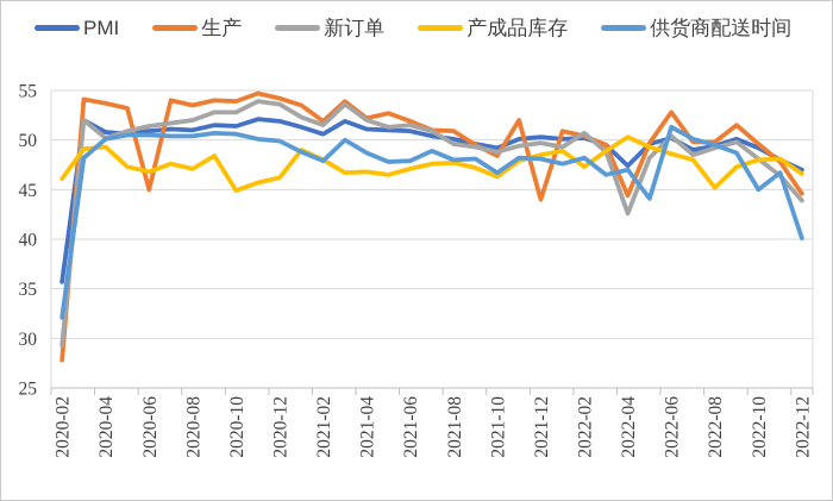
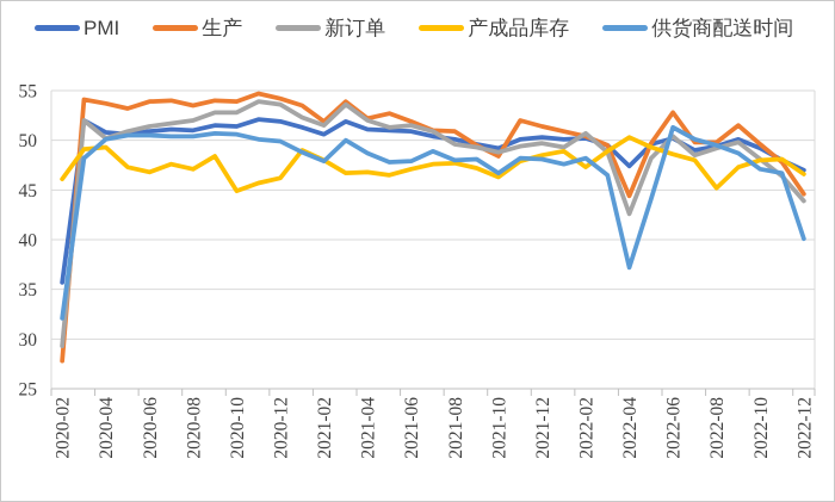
生产/2020-06: 45 -> 54
生产/2021-12: 44 -> 51
供货商配送时间/2022-04: 47 -> 37
供货商配送时间/2022-10: 45 -> 47
